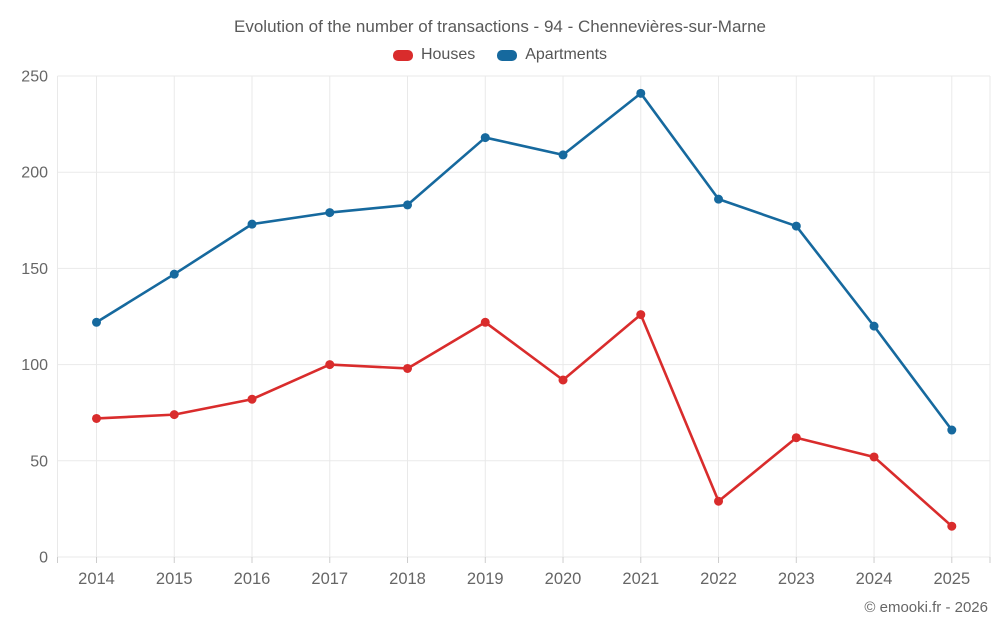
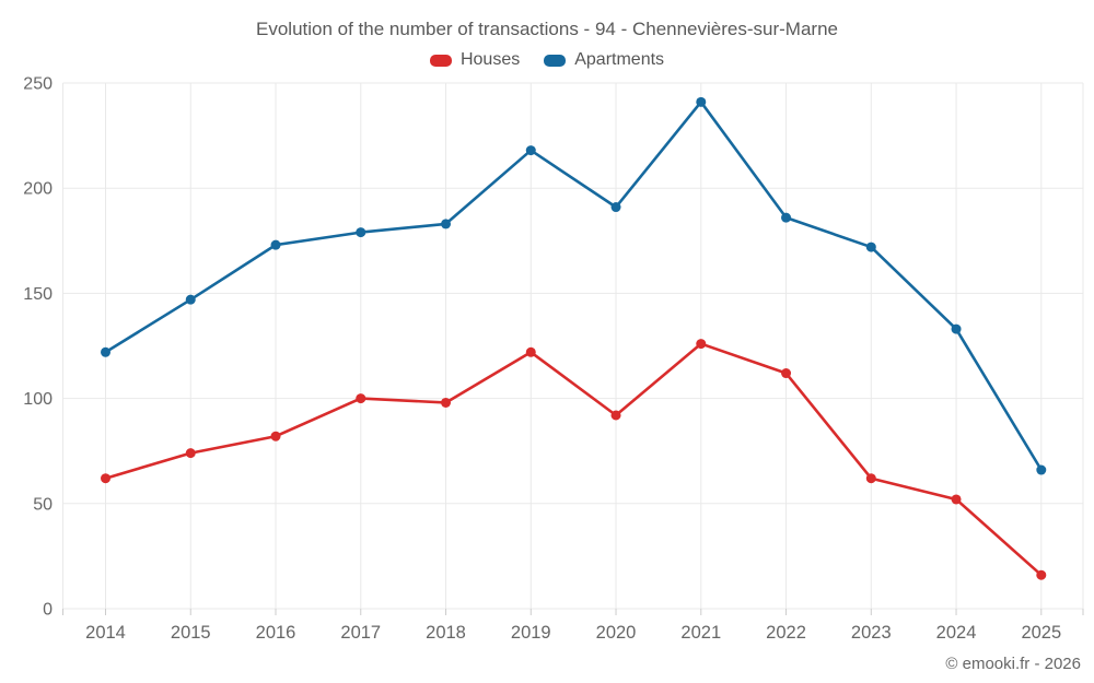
Houses/2014: 72 -> 62
Apartments/2020: 209 -> 191
Houses/2022: 29 -> 112
Apartments/2024: 120 -> 133
